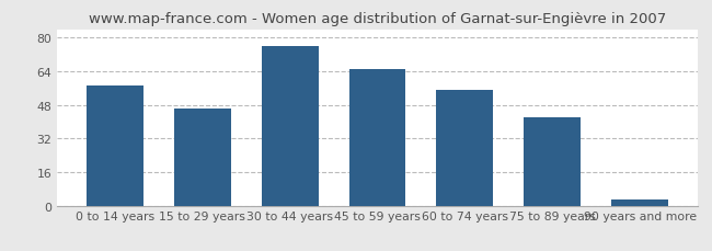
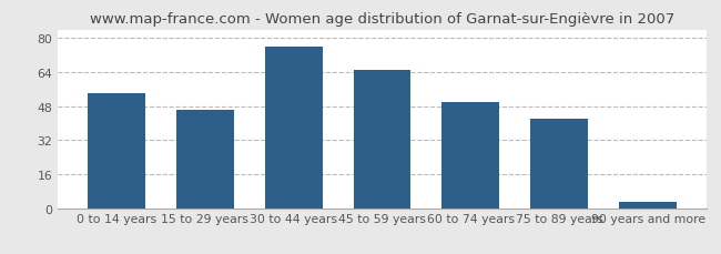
0 to 14 years: 57 -> 54
60 to 74 years: 55 -> 50
